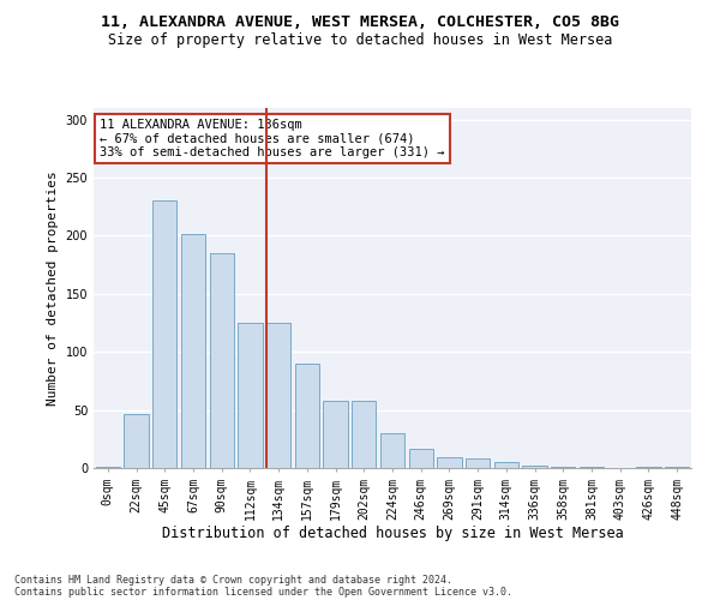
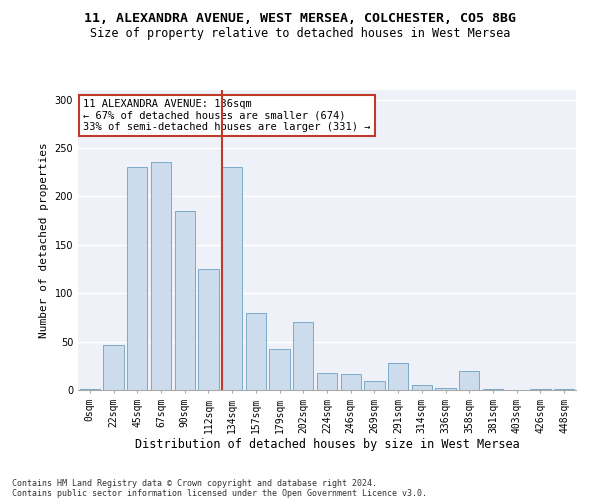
67sqm: 202 -> 236
134sqm: 125 -> 230
157sqm: 90 -> 80
179sqm: 58 -> 42
202sqm: 58 -> 70
224sqm: 30 -> 18
291sqm: 8 -> 28
358sqm: 1 -> 20
